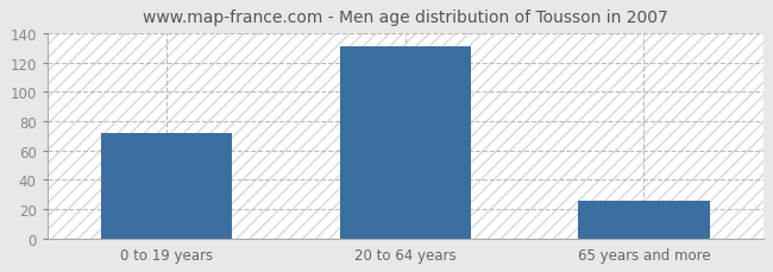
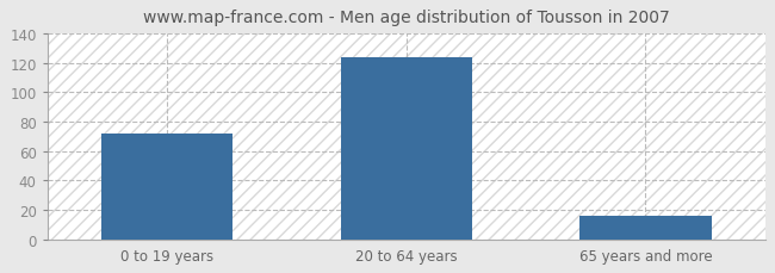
20 to 64 years: 131 -> 124
65 years and more: 26 -> 16
